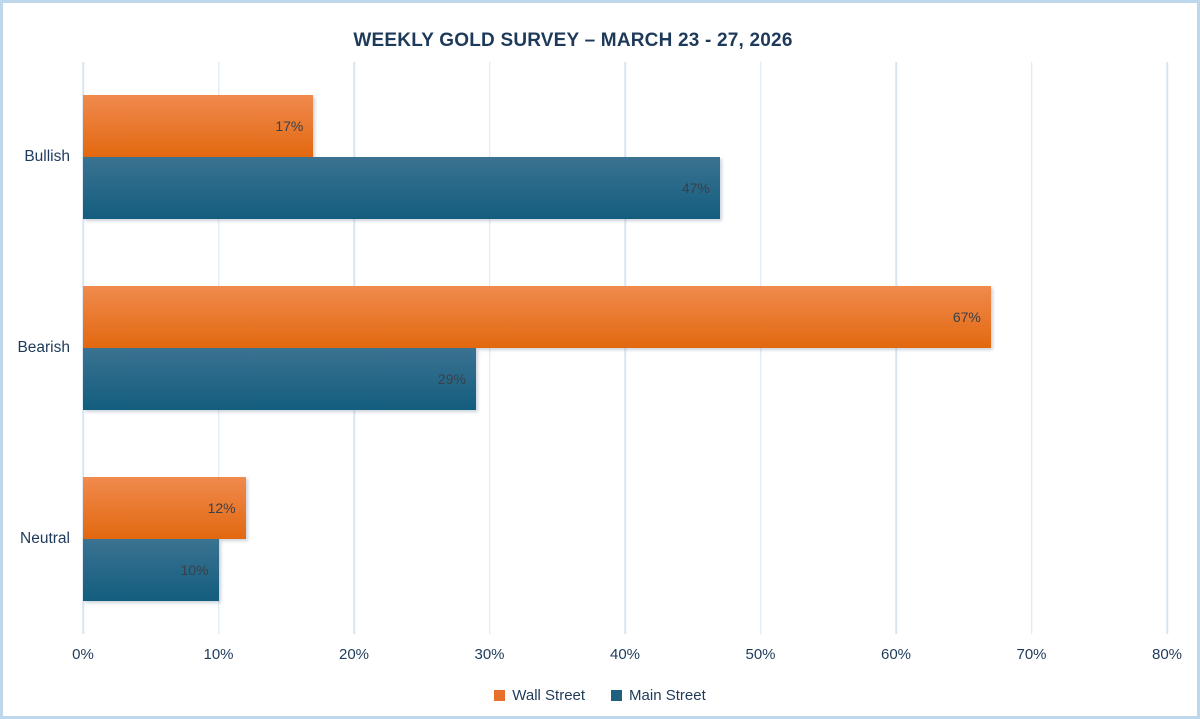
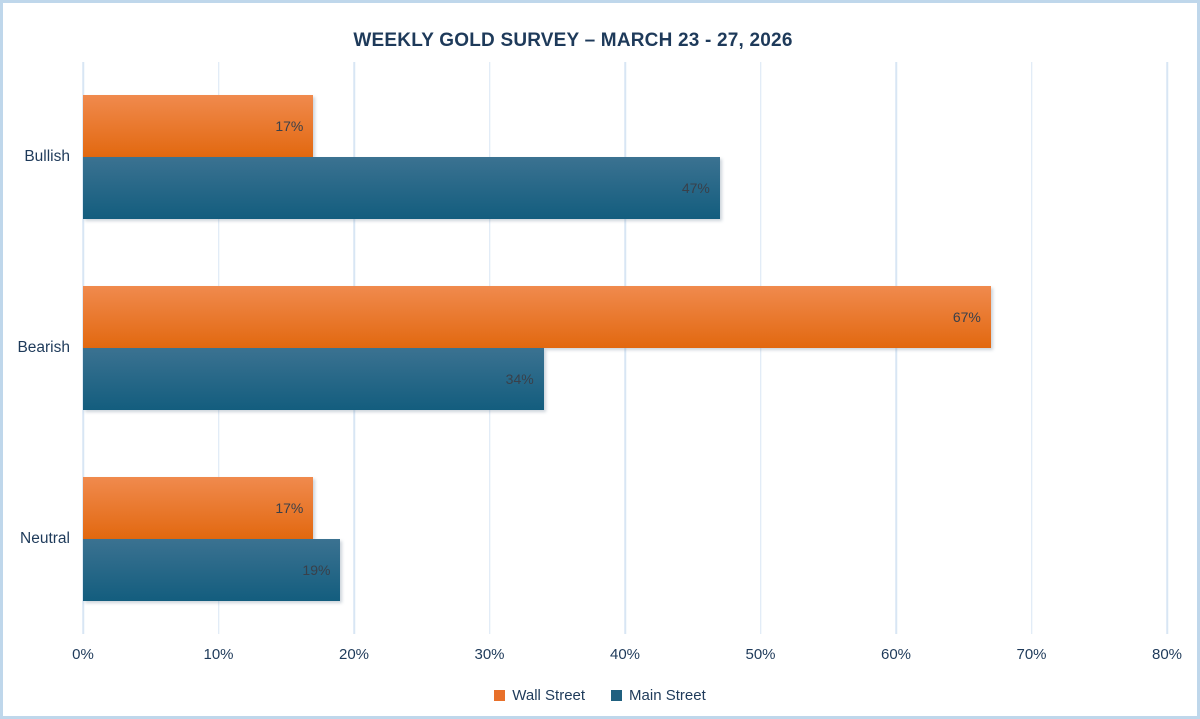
Main Street/Bearish: 29% -> 34%
Wall Street/Neutral: 12% -> 17%
Main Street/Neutral: 10% -> 19%
